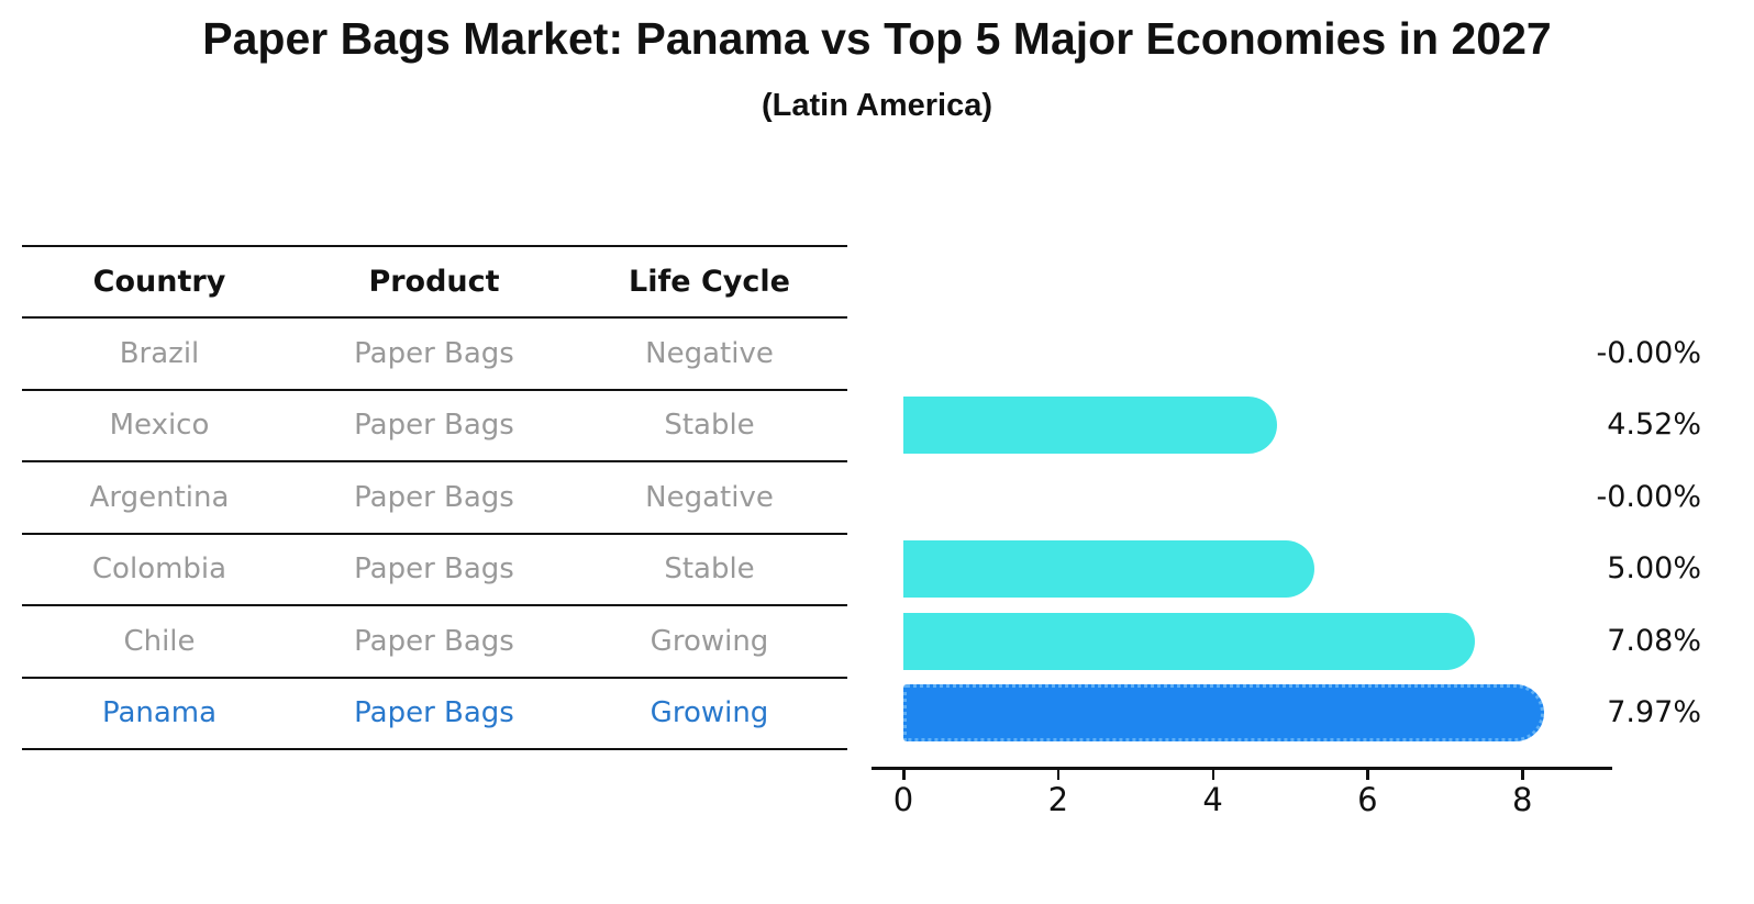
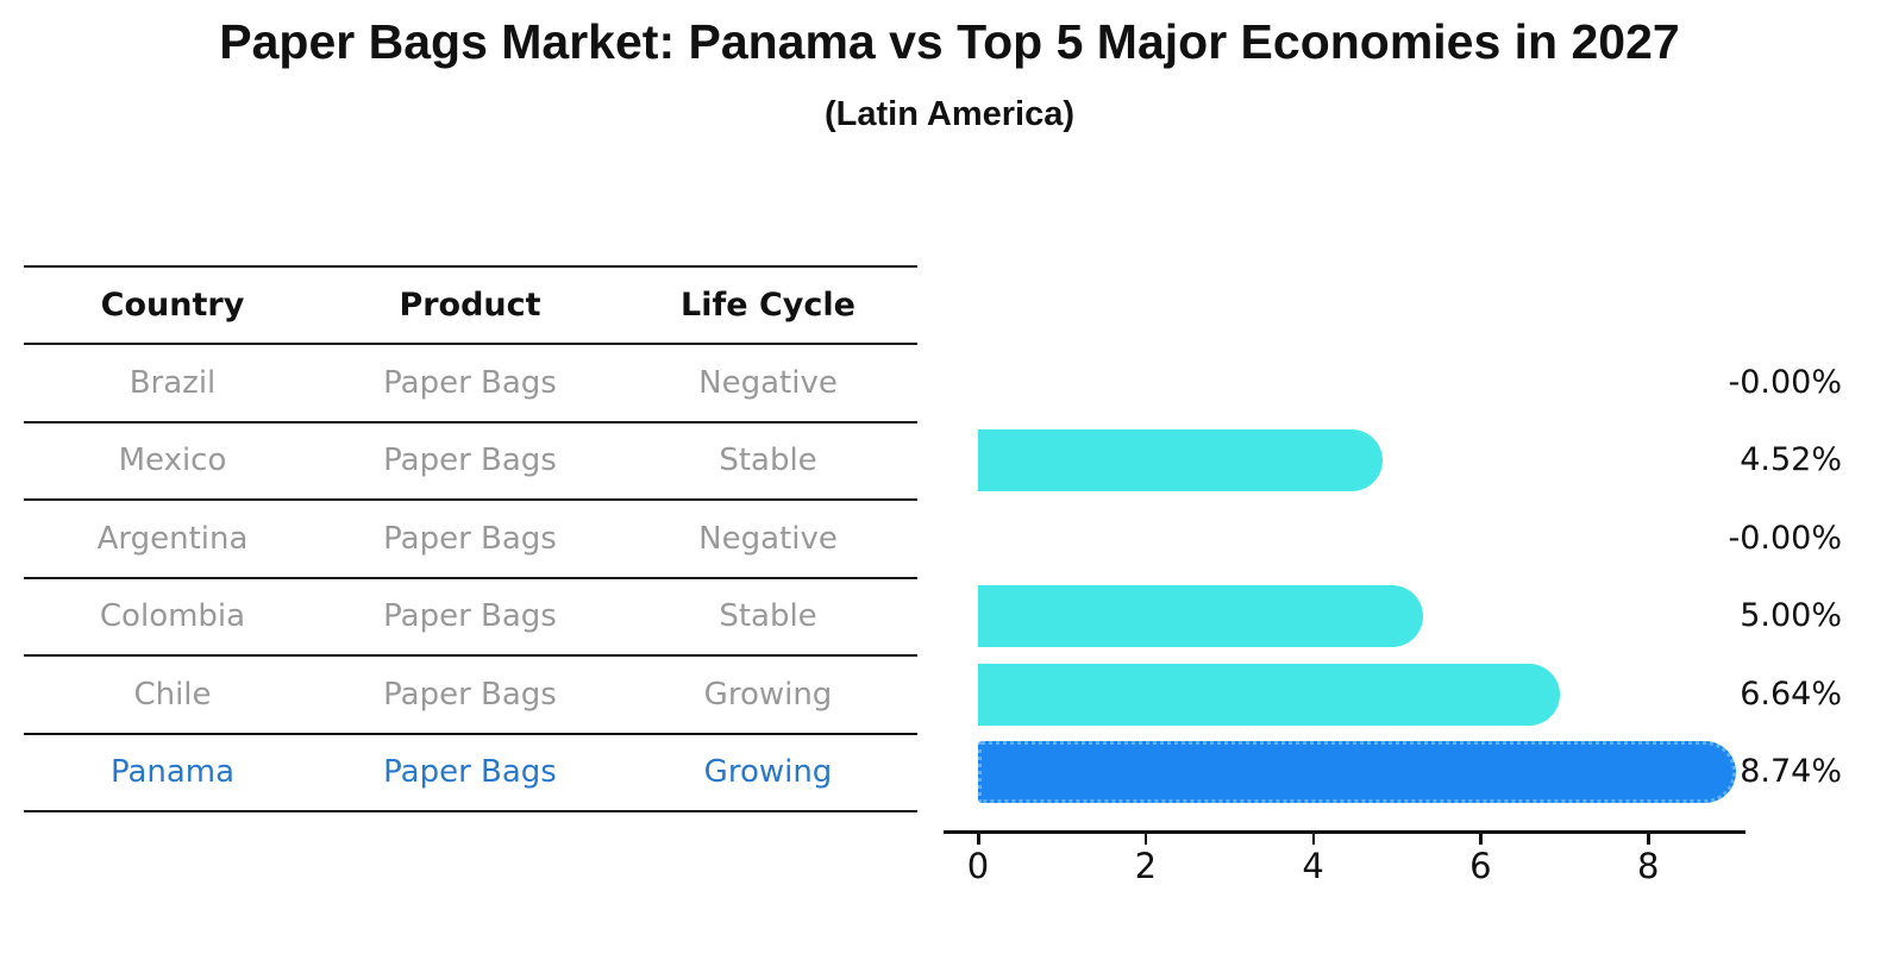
Chile: 7.08% -> 6.64%
Panama: 7.97% -> 8.74%
